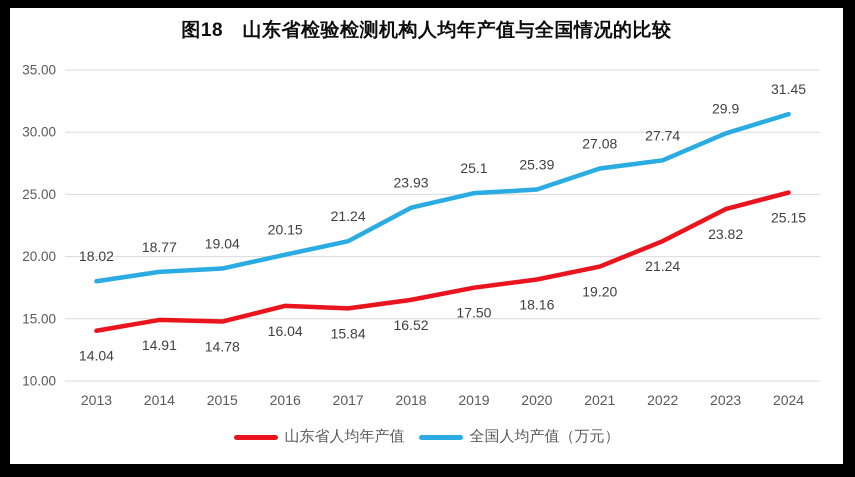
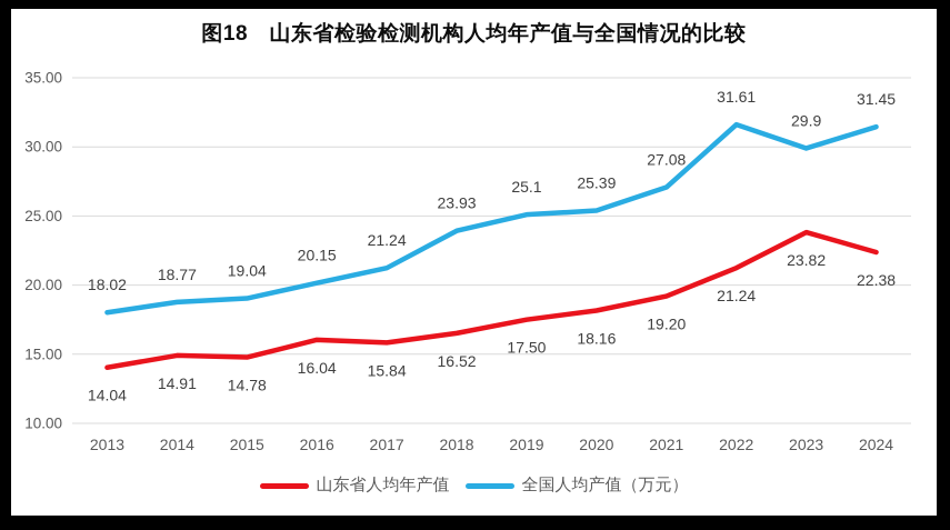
全国人均产值（万元）/2022: 27.74 -> 31.61
山东省人均年产值/2024: 25.15 -> 22.38
